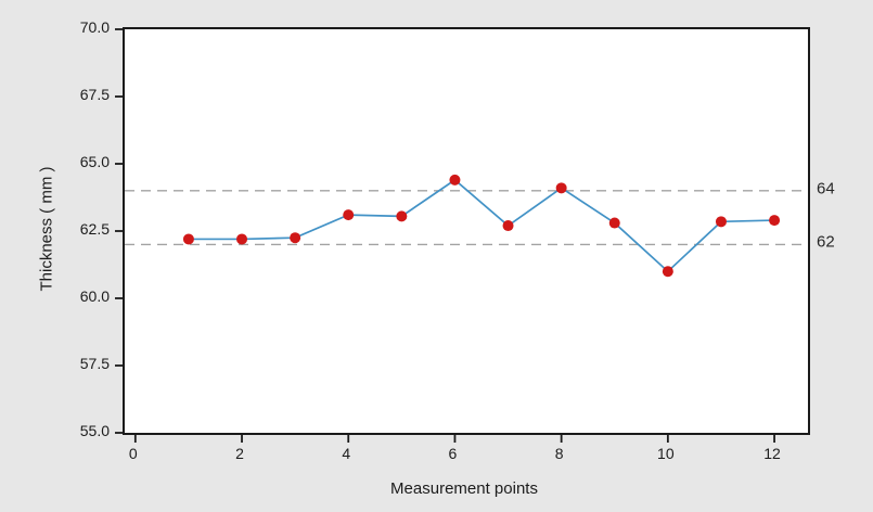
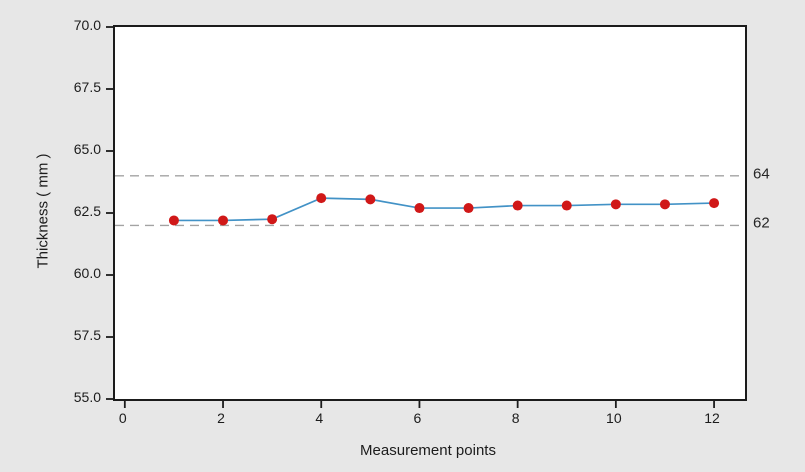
6: 64.4 -> 62.7
8: 64.1 -> 62.8
10: 61.0 -> 62.9
